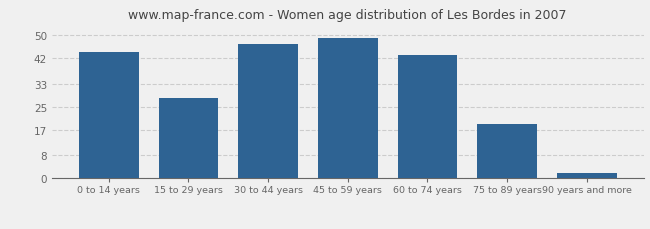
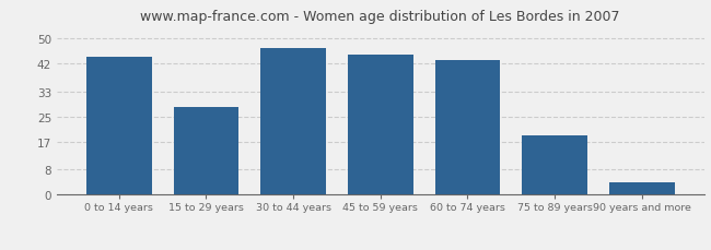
45 to 59 years: 49 -> 45
90 years and more: 2 -> 4
